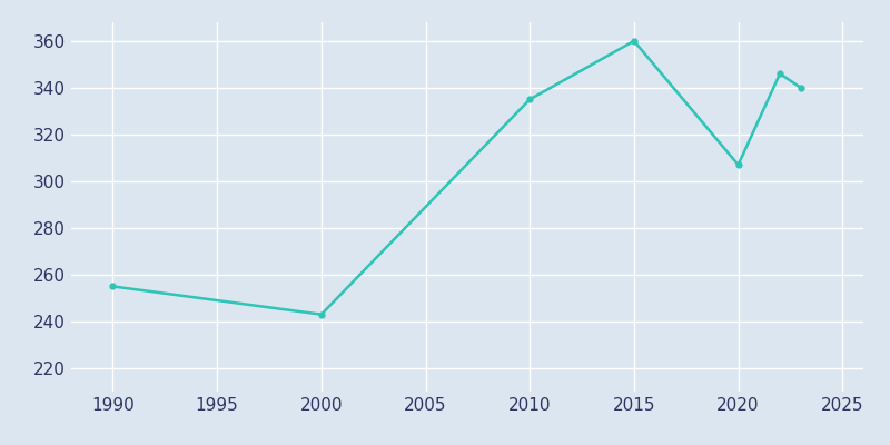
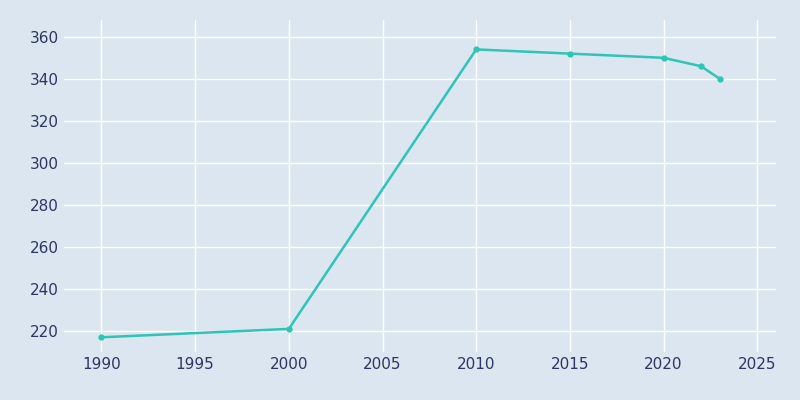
1990: 255 -> 217
2000: 243 -> 221
2010: 335 -> 354
2015: 360 -> 352
2020: 307 -> 350
